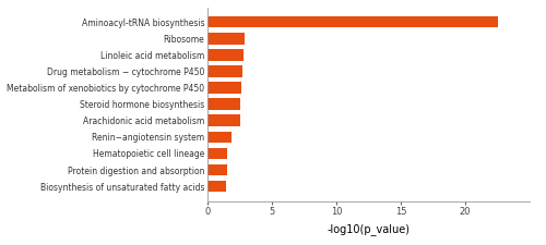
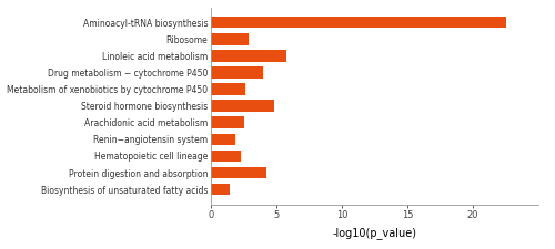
Linoleic acid metabolism: 2.8 -> 5.8
Drug metabolism − cytochrome P450: 2.7 -> 4.0
Steroid hormone biosynthesis: 2.5 -> 4.8
Hematopoietic cell lineage: 1.5 -> 2.3
Protein digestion and absorption: 1.5 -> 4.2
